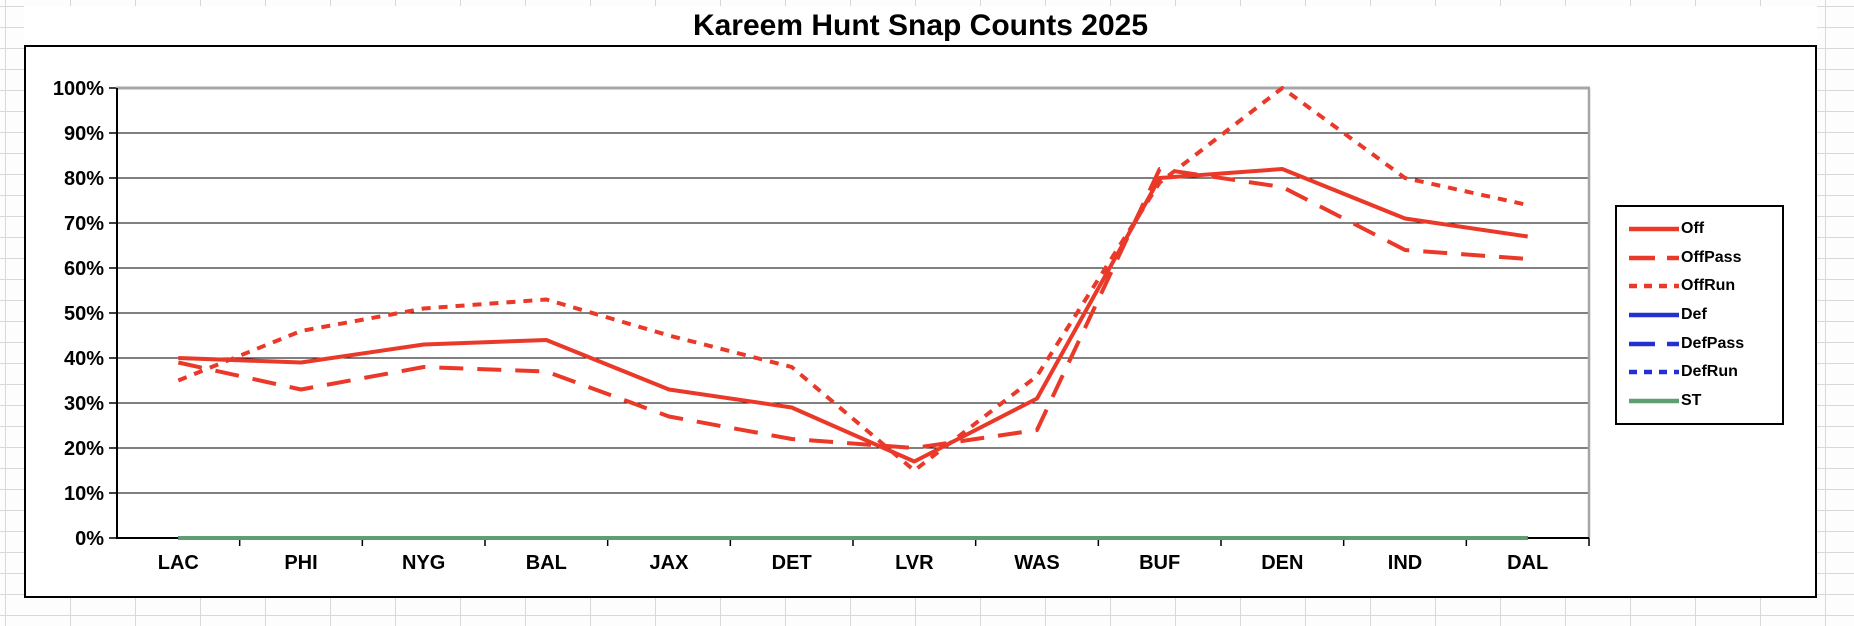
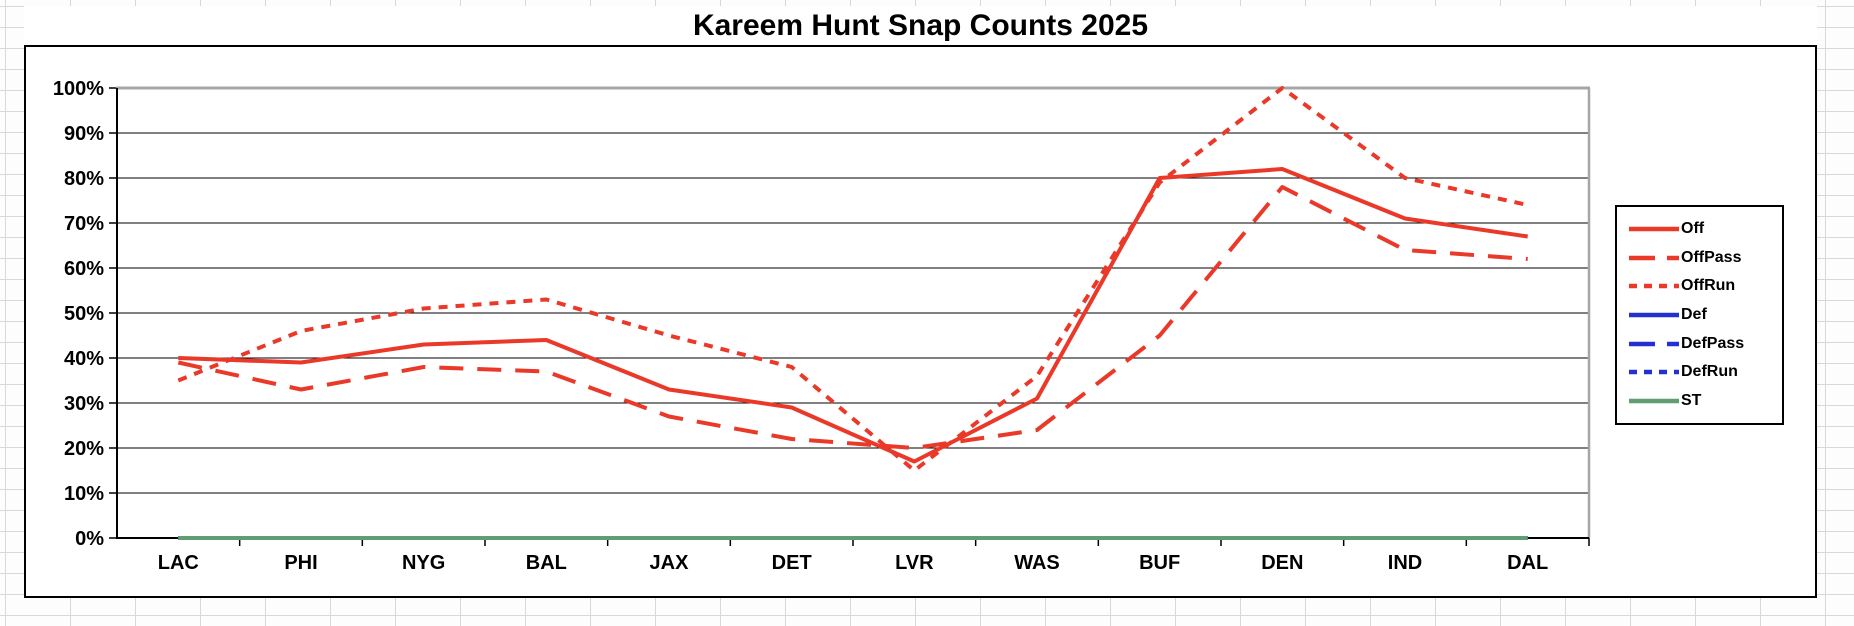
OffPass/BUF: 82% -> 45%
